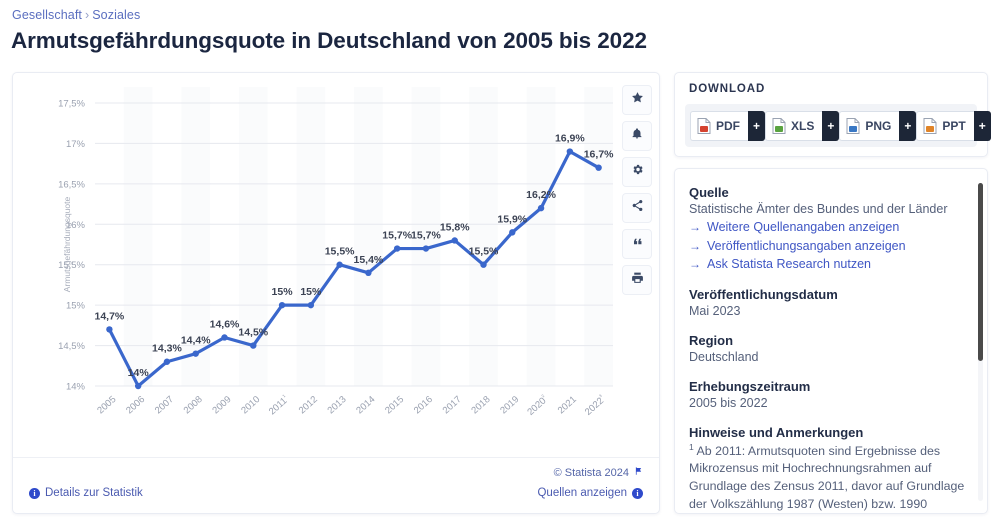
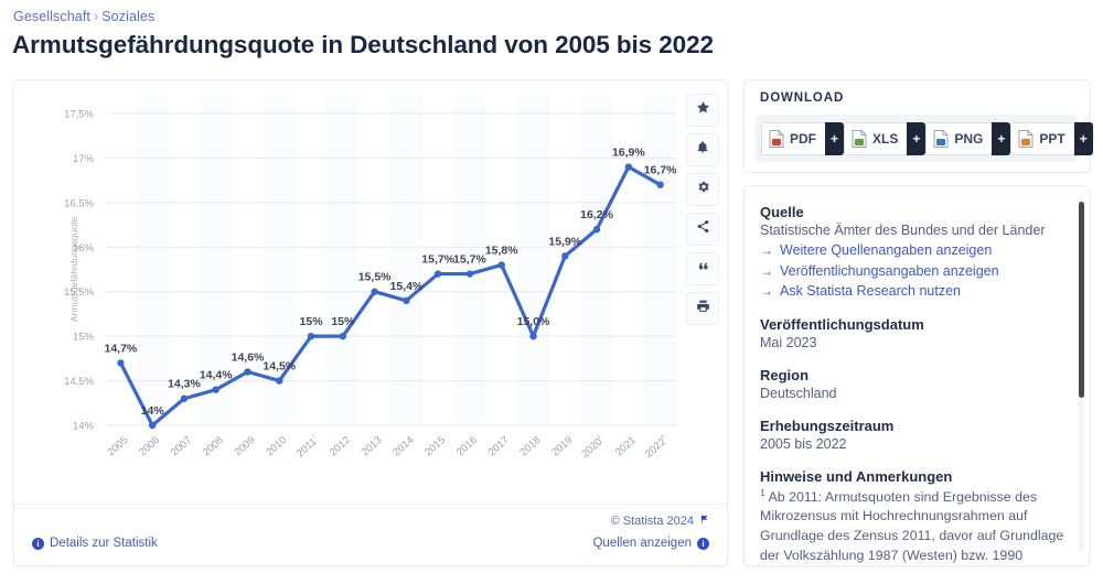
2018: 15,5% -> 15,0%
